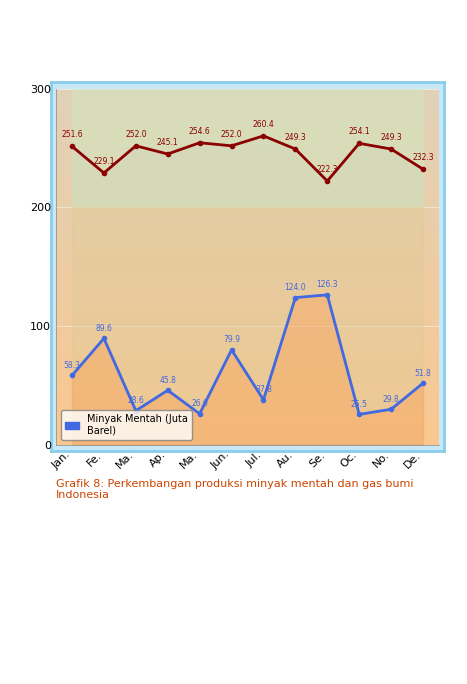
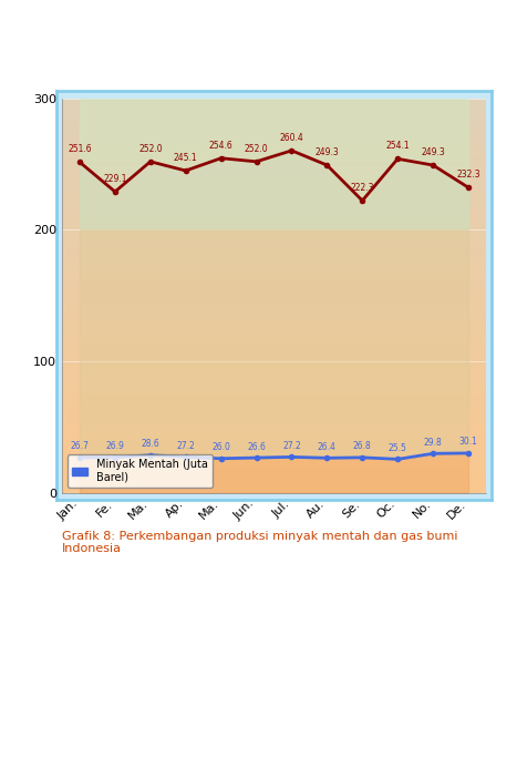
Minyak Mentah (Juta Barel)/Jan.: 58.3 -> 26.7
Minyak Mentah (Juta Barel)/Fe.: 89.6 -> 26.9
Minyak Mentah (Juta Barel)/Ap.: 45.8 -> 27.2
Minyak Mentah (Juta Barel)/Jun.: 79.9 -> 26.6
Minyak Mentah (Juta Barel)/Jul.: 37.8 -> 27.2
Minyak Mentah (Juta Barel)/Au.: 124.0 -> 26.4
Minyak Mentah (Juta Barel)/Se.: 126.3 -> 26.8
Minyak Mentah (Juta Barel)/De.: 51.8 -> 30.1
